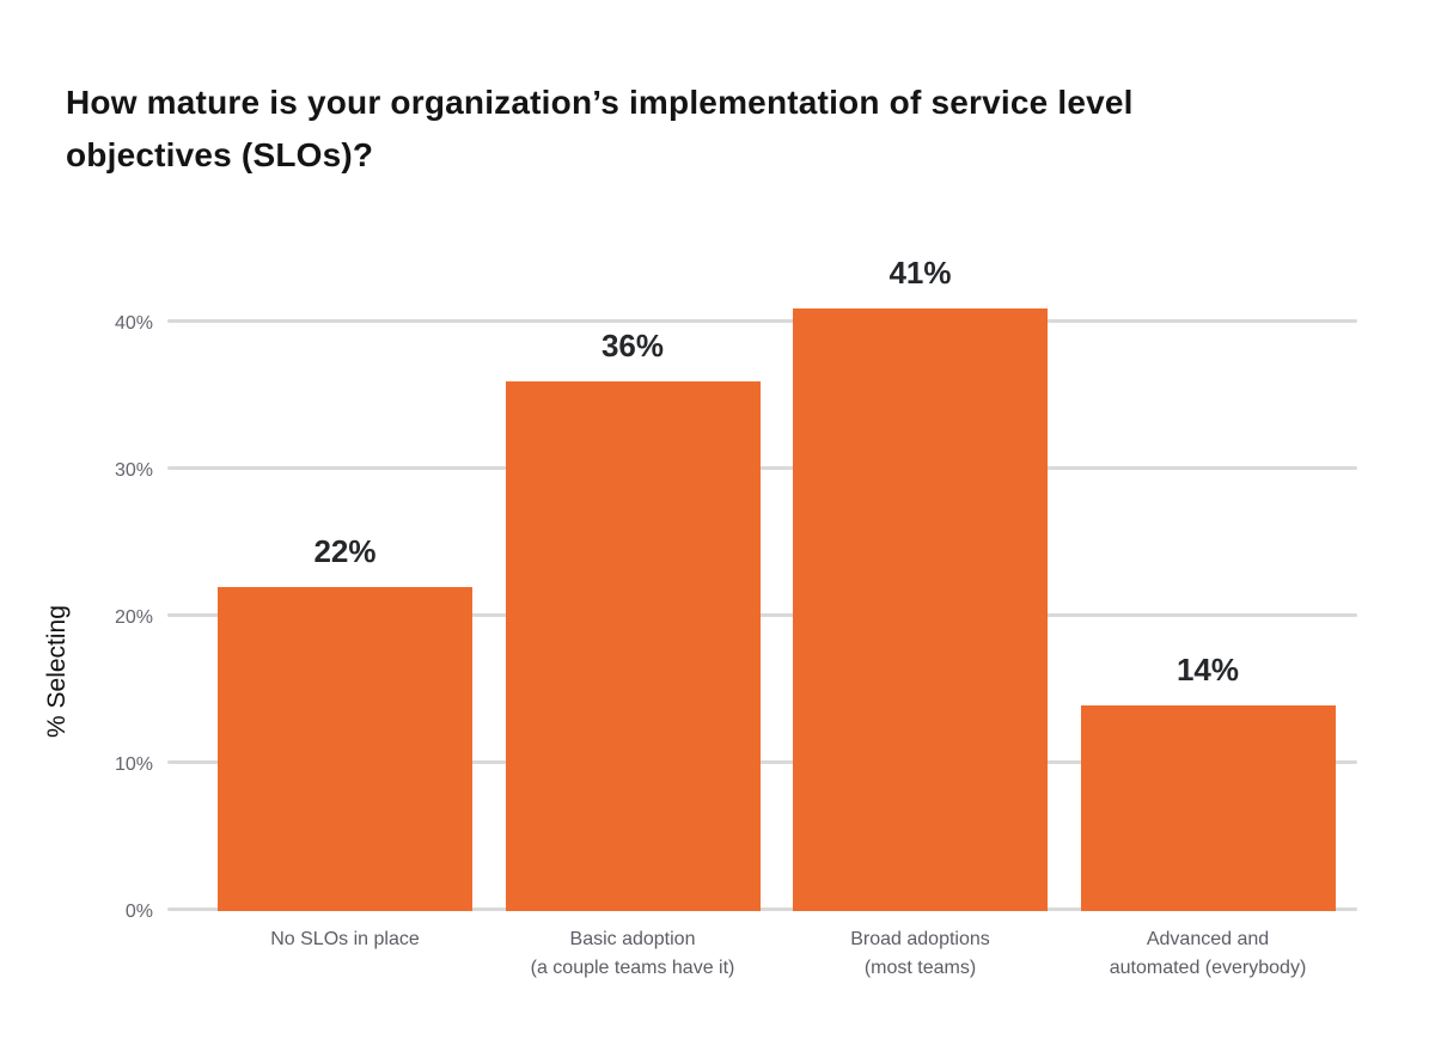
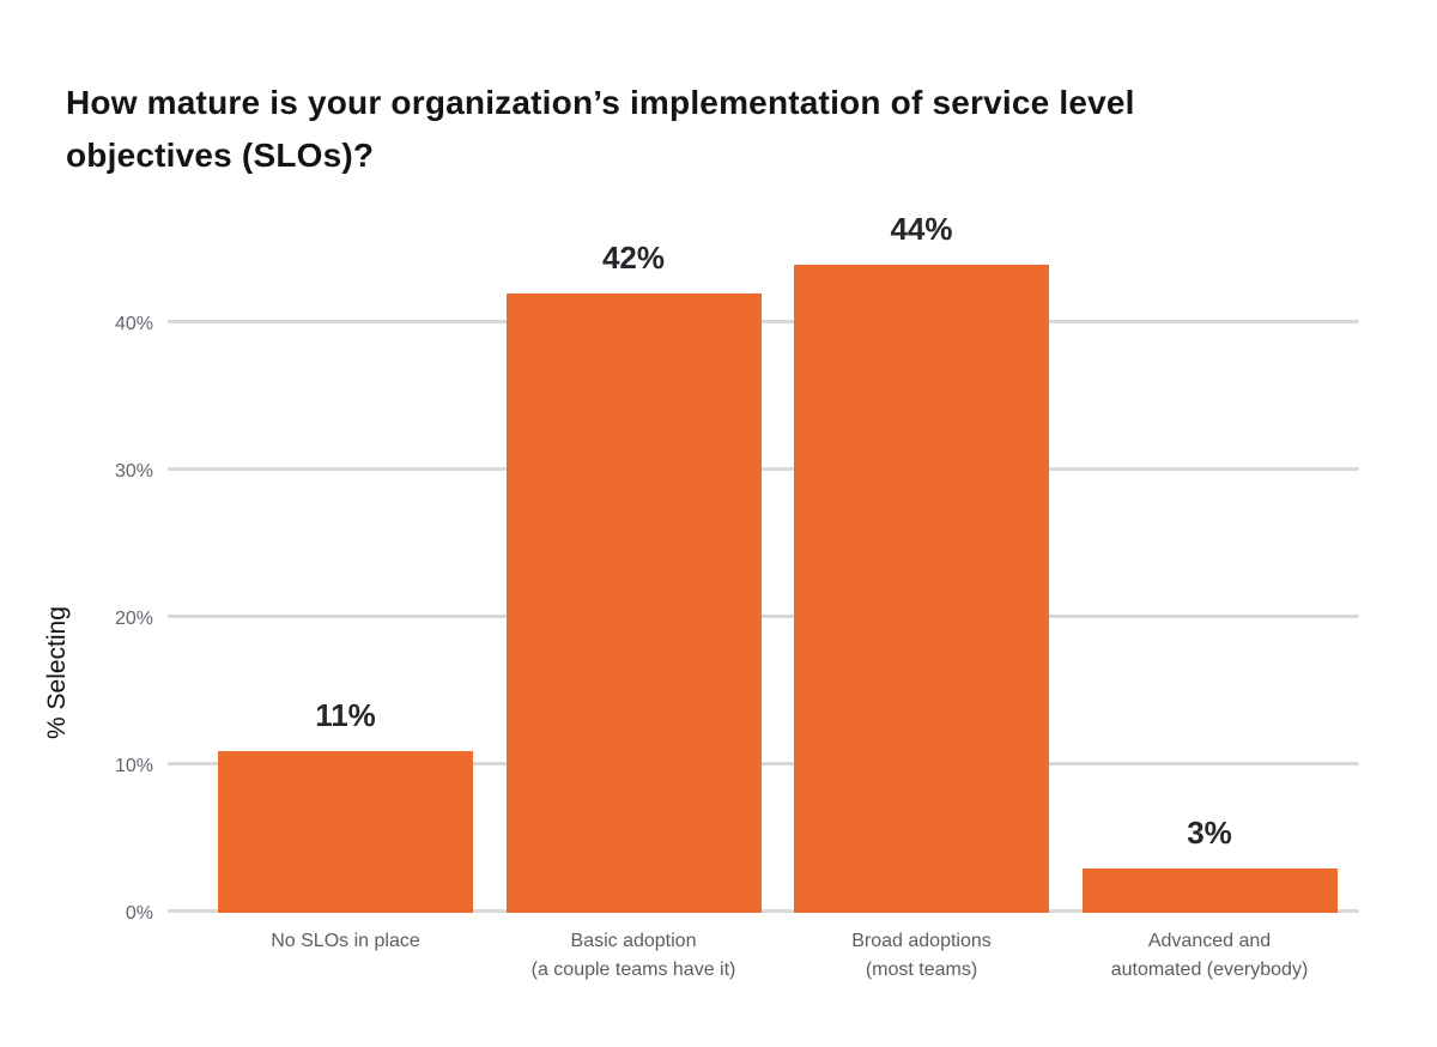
No SLOs in place: 22% -> 11%
Basic adoption (a couple teams have it): 36% -> 42%
Broad adoptions (most teams): 41% -> 44%
Advanced and automated (everybody): 14% -> 3%
